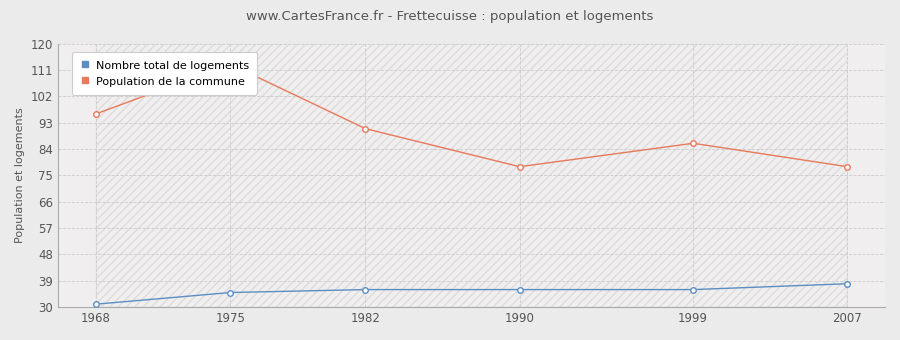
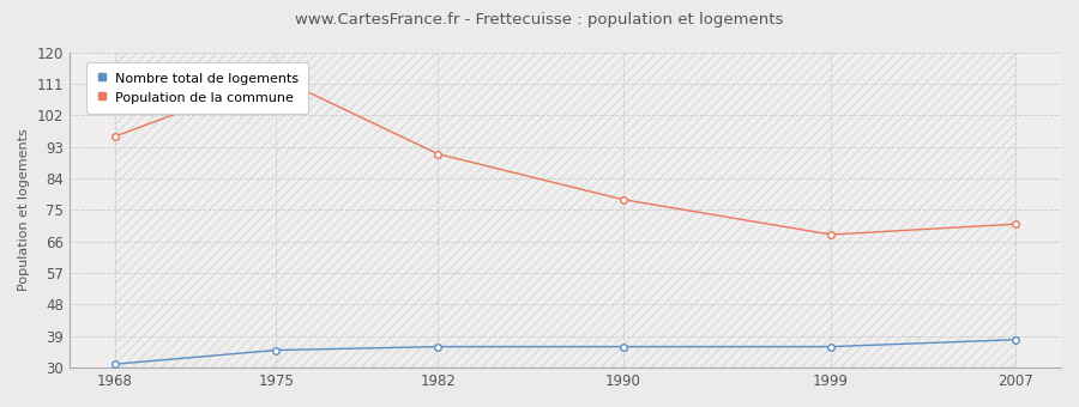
Population de la commune/1999: 86 -> 68
Population de la commune/2007: 78 -> 71
